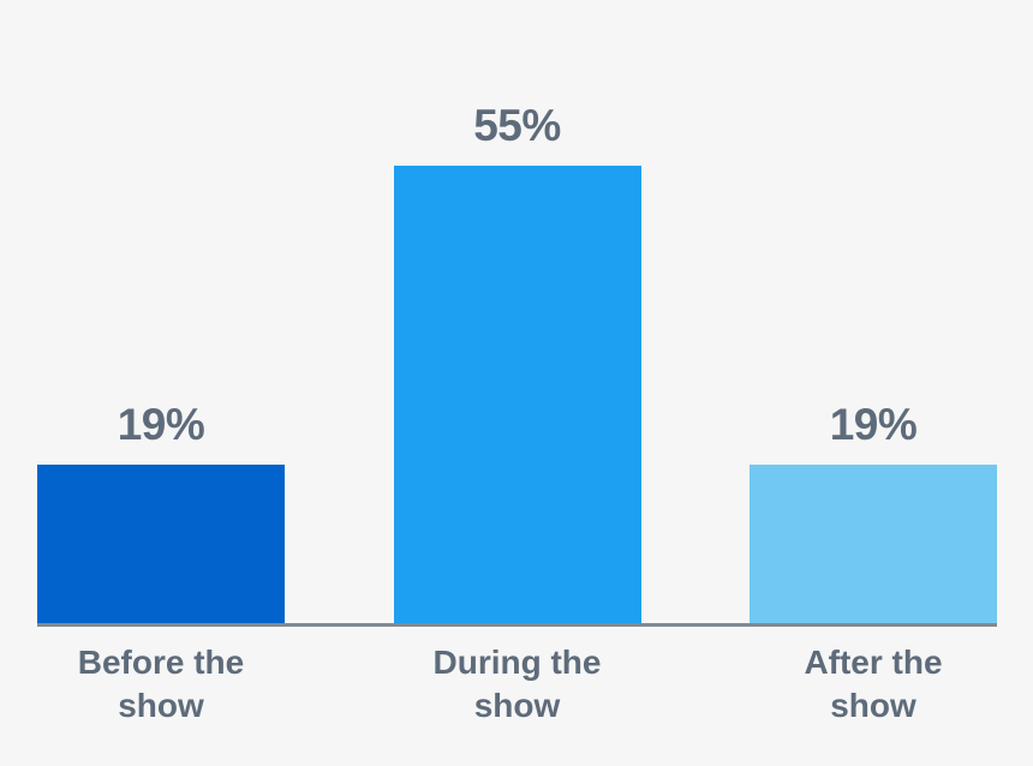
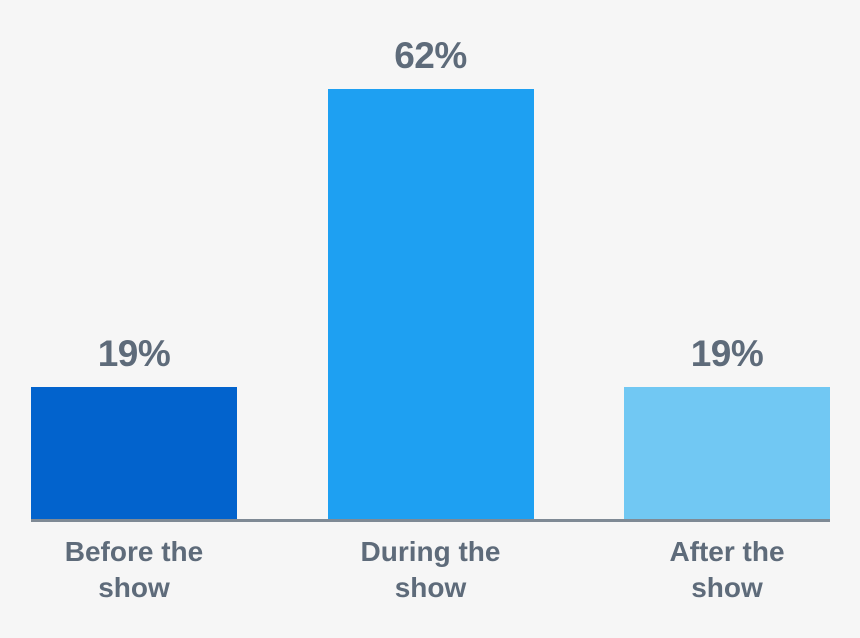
During the show: 55% -> 62%
